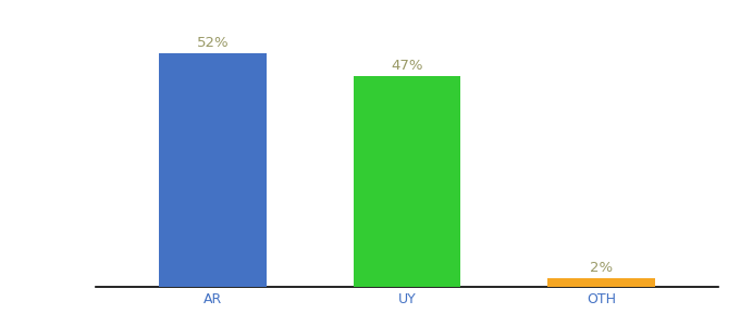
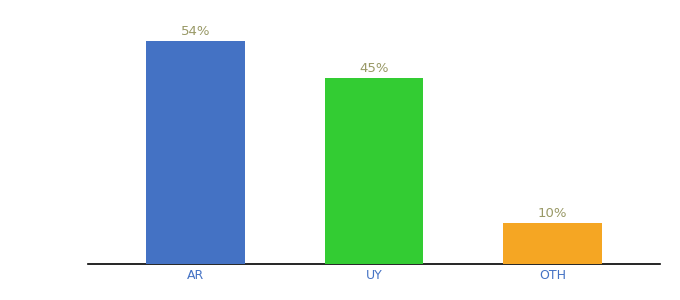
AR: 52% -> 54%
UY: 47% -> 45%
OTH: 2% -> 10%
